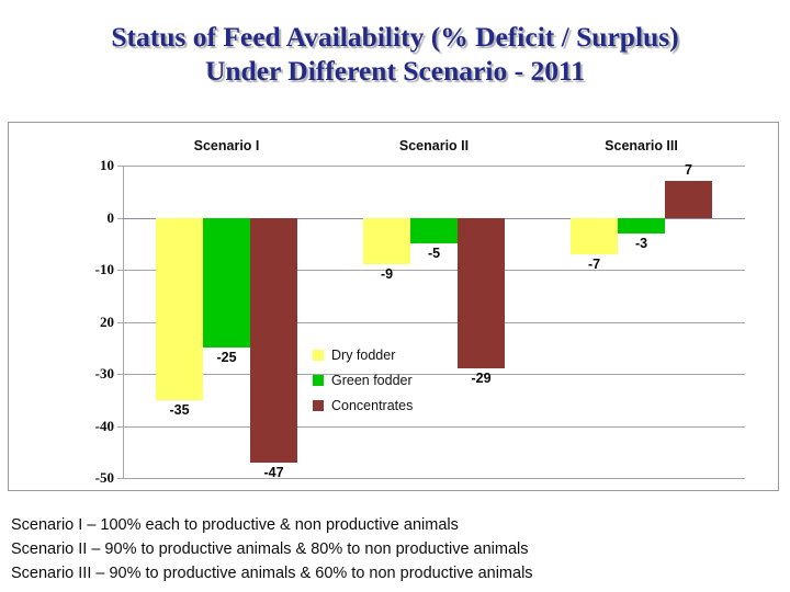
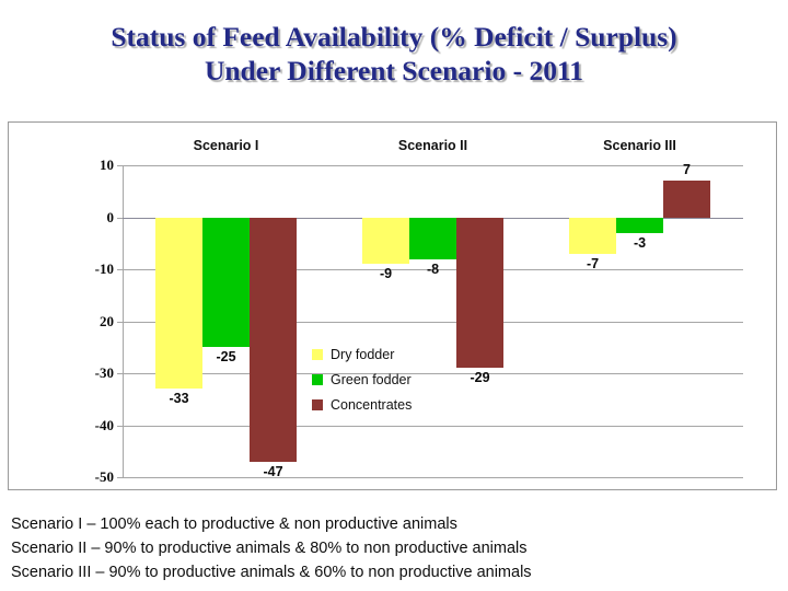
Dry fodder/Scenario I: -35 -> -33
Green fodder/Scenario II: -5 -> -8
